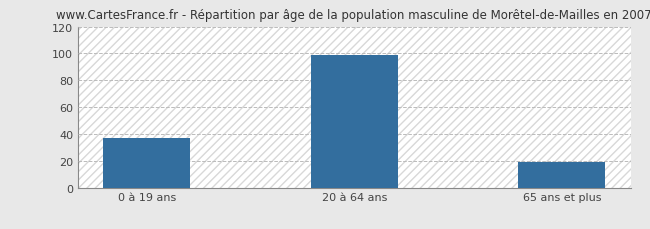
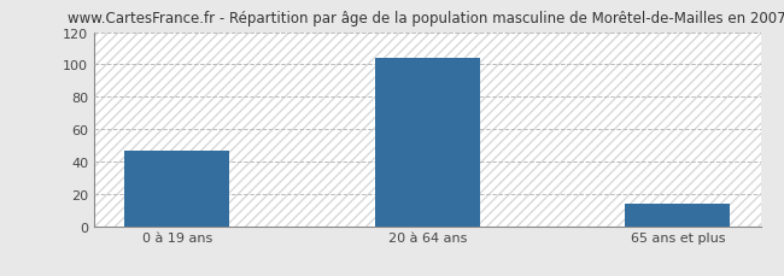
0 à 19 ans: 37 -> 47
20 à 64 ans: 99 -> 104
65 ans et plus: 19 -> 14
